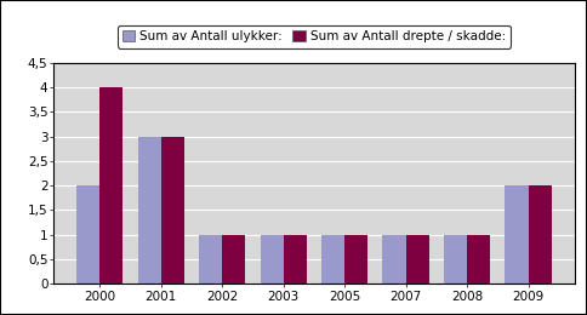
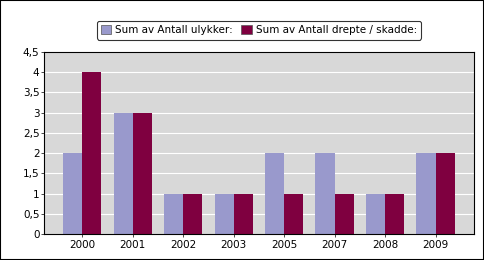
Sum av Antall ulykker:/2005: 1 -> 2
Sum av Antall ulykker:/2007: 1 -> 2
